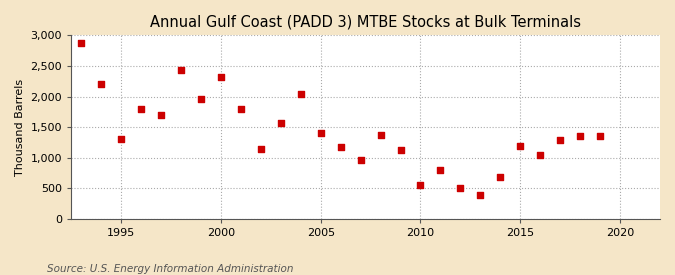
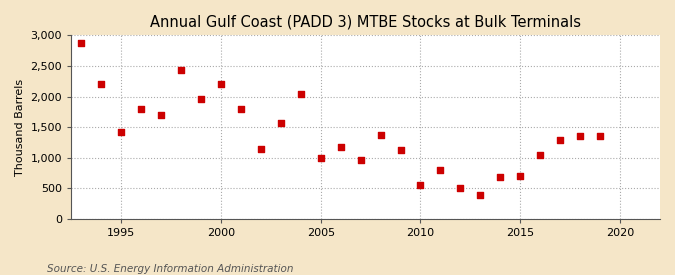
1995: 1,300 -> 1,420
2000: 2,320 -> 2,210
2005: 1,400 -> 1,000
2015: 1,200 -> 700
